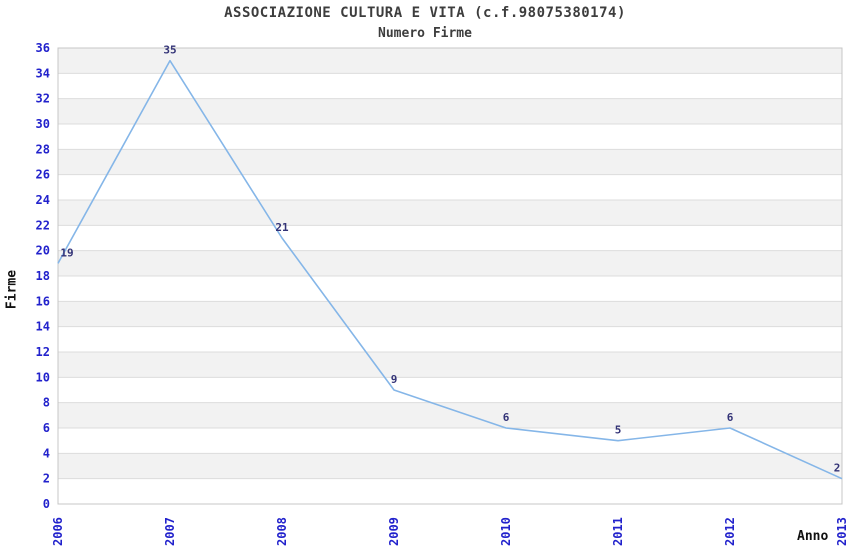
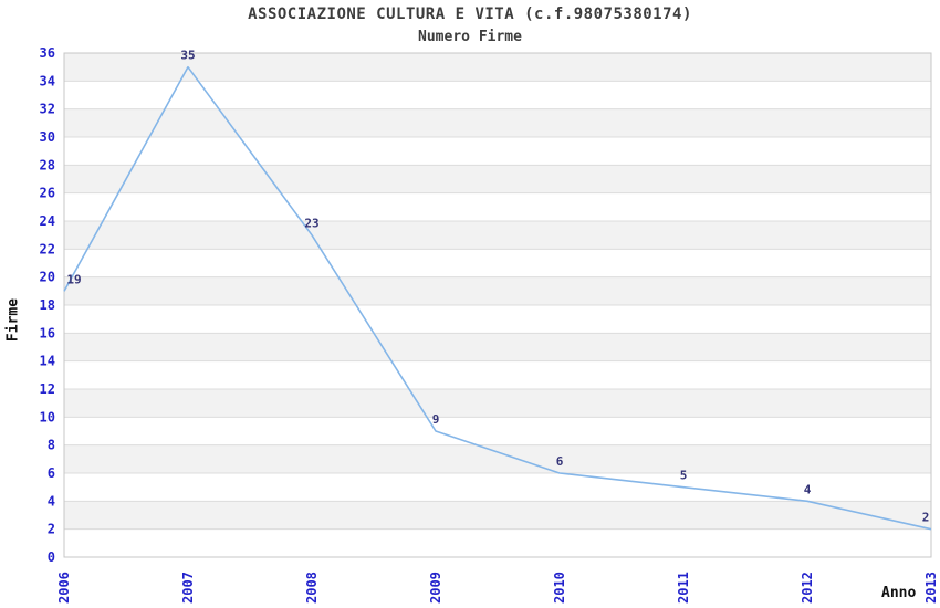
2008: 21 -> 23
2012: 6 -> 4
